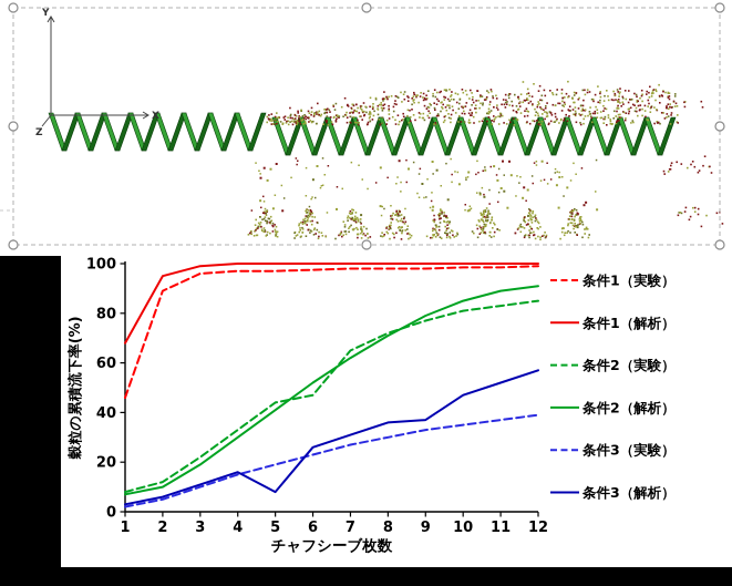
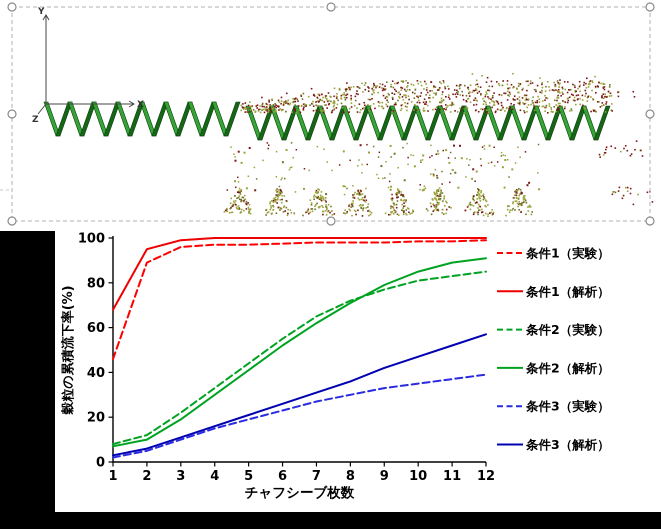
条件3（解析）/5: 8 -> 21
条件2（実験）/6: 47 -> 55
条件3（解析）/9: 37 -> 42
